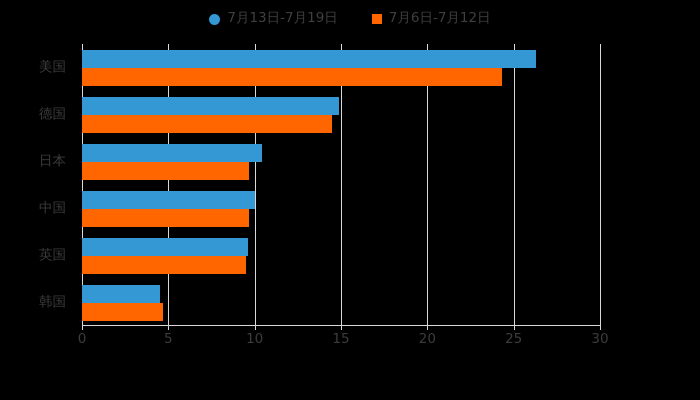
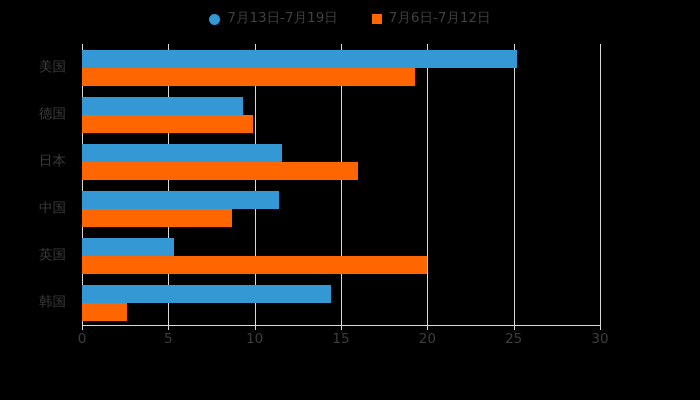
7月13日-7月19日/美国: 26.3 -> 25.2
7月6日-7月12日/美国: 24.3 -> 19.3
7月13日-7月19日/德国: 14.9 -> 9.3
7月6日-7月12日/德国: 14.5 -> 9.9
7月13日-7月19日/日本: 10.4 -> 11.6
7月6日-7月12日/日本: 9.7 -> 16.0
7月13日-7月19日/中国: 10.0 -> 11.4
7月6日-7月12日/中国: 9.7 -> 8.7
7月13日-7月19日/英国: 9.6 -> 5.3
7月6日-7月12日/英国: 9.5 -> 20.0
7月13日-7月19日/韩国: 4.5 -> 14.4
7月6日-7月12日/韩国: 4.7 -> 2.6
